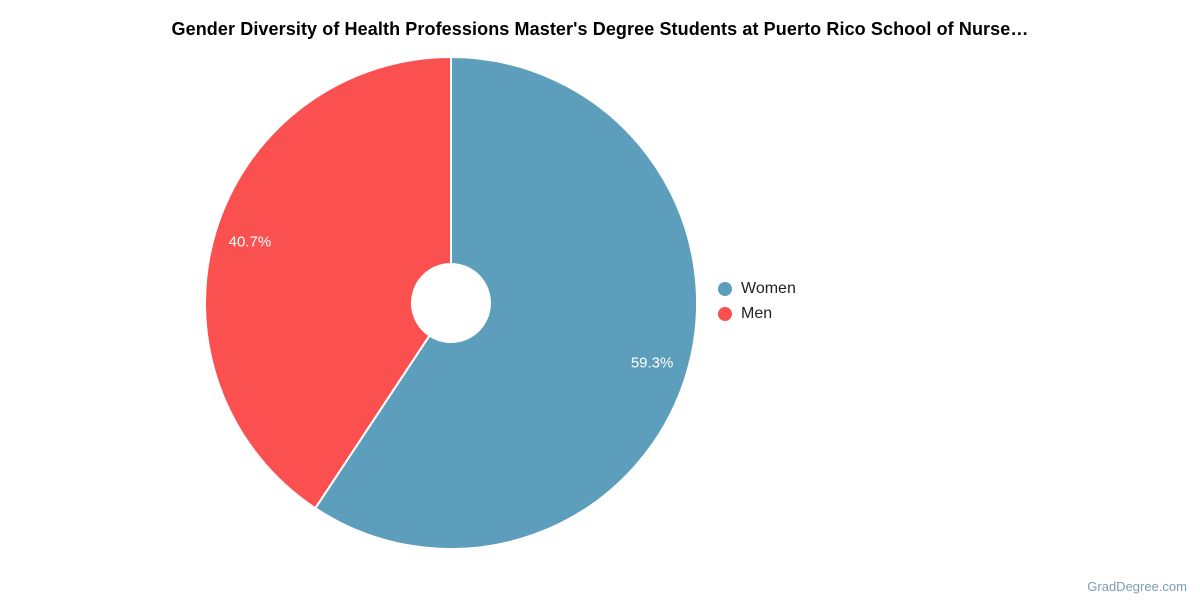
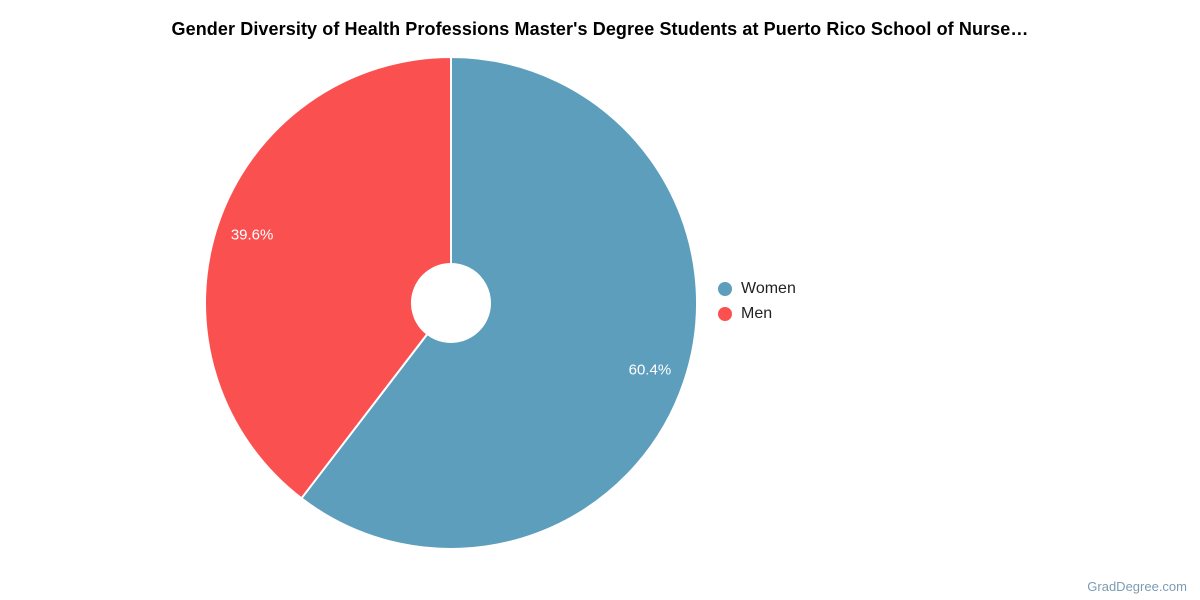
Women: 59.3% -> 60.4%
Men: 40.7% -> 39.6%
